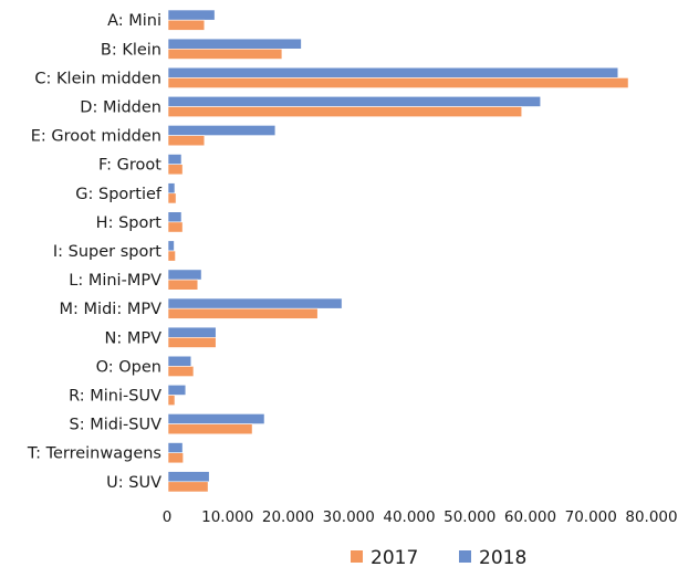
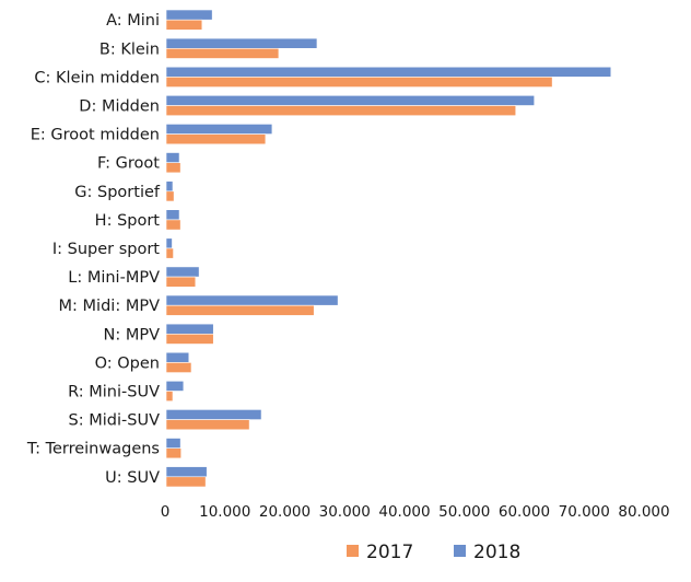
2018/B: Klein: 22000 -> 25000
2017/C: Klein midden: 76000 -> 64000
2017/E: Groot midden: 6000 -> 17000
